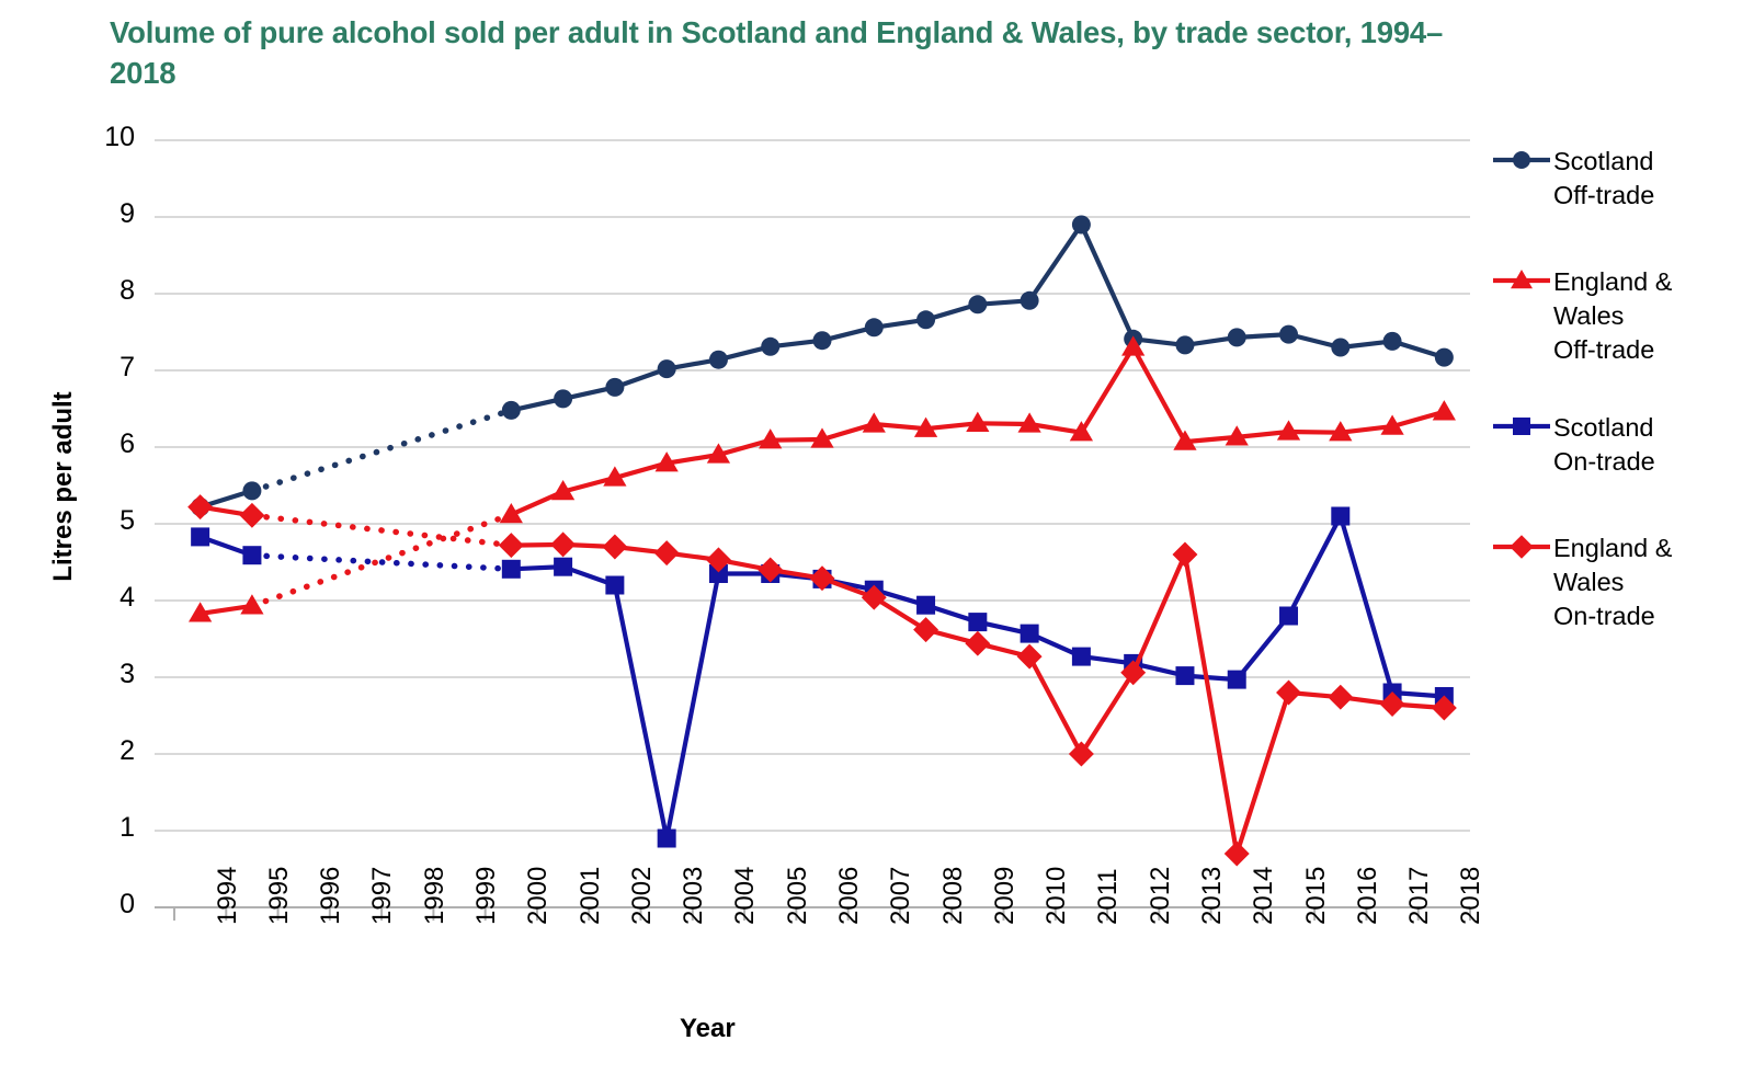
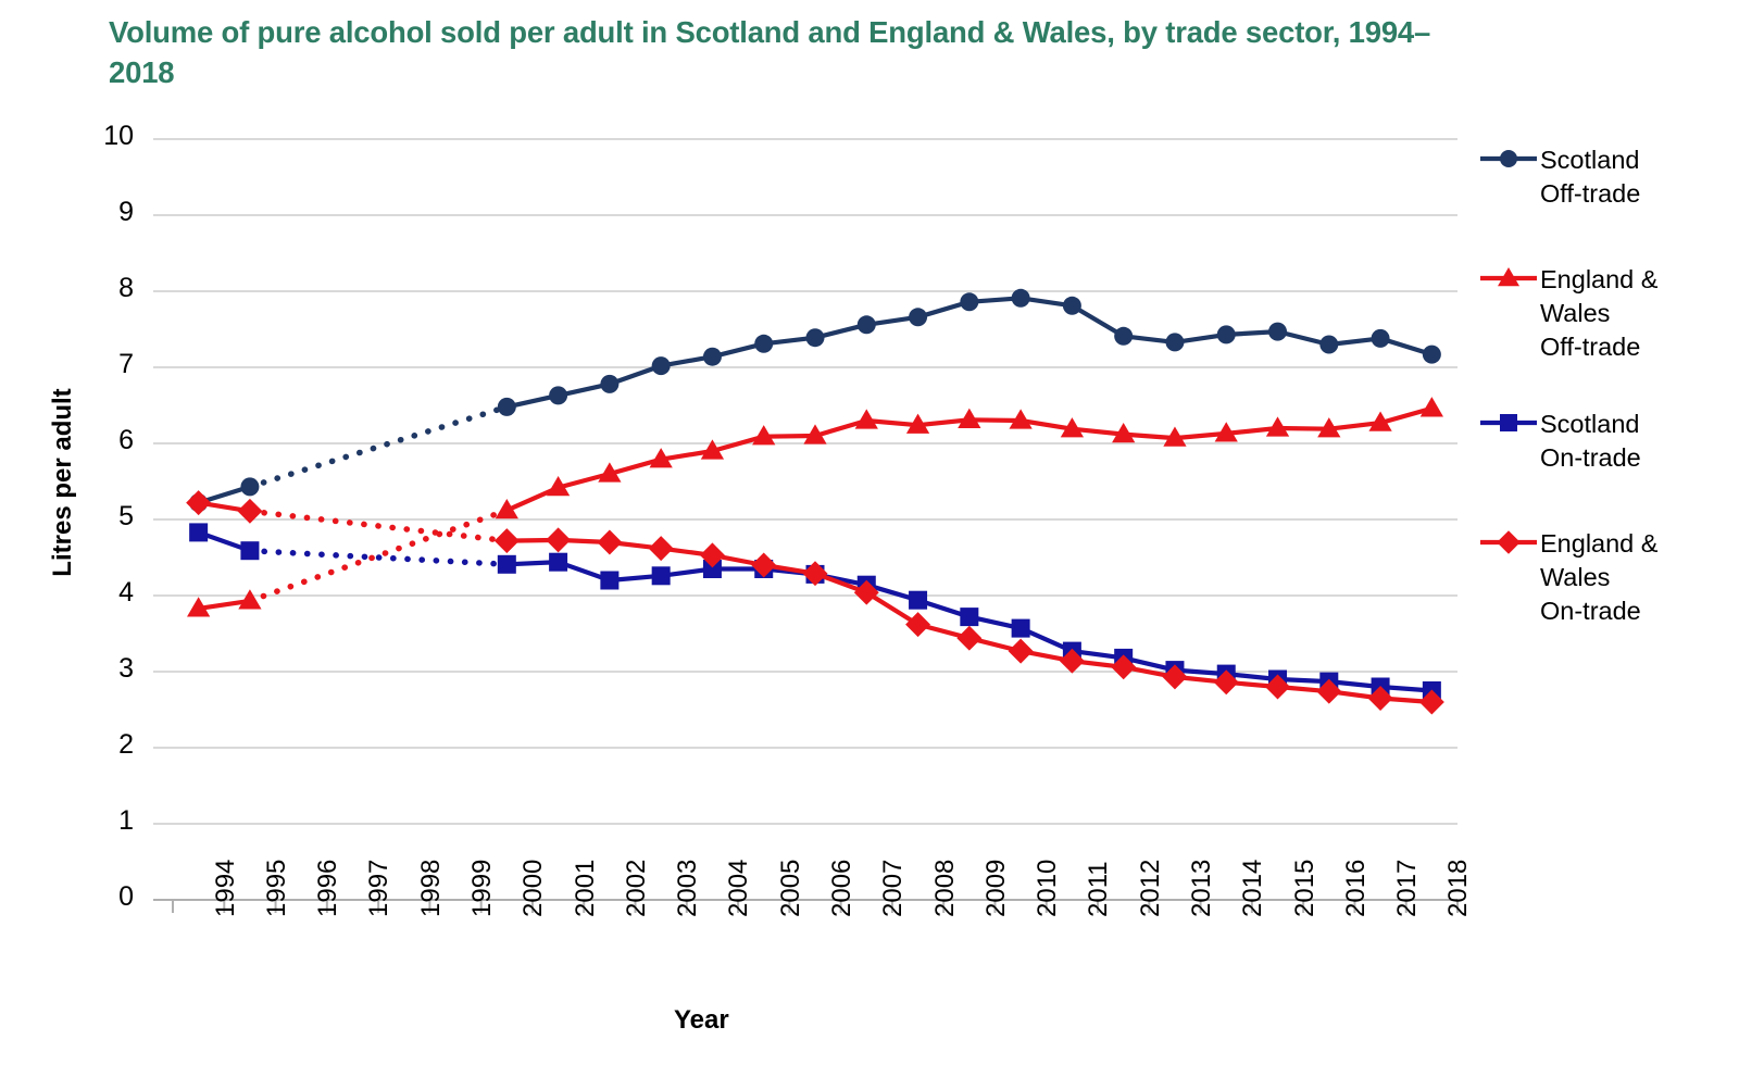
Scotland On-trade/2003: 0.9 -> 4.3
Scotland Off-trade/2011: 8.9 -> 7.8
England & Wales On-trade/2011: 2.0 -> 3.1
England & Wales Off-trade/2012: 7.3 -> 6.1
England & Wales On-trade/2013: 4.6 -> 2.9
England & Wales On-trade/2014: 0.7 -> 2.9
Scotland On-trade/2015: 3.8 -> 2.9
Scotland On-trade/2016: 5.1 -> 2.9
